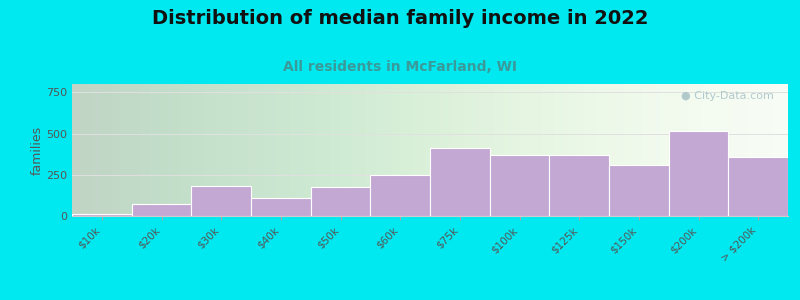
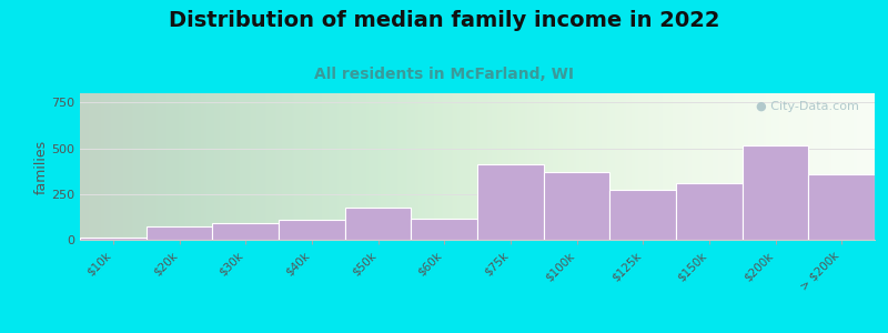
$30k: 180 -> 90
$60k: 250 -> 120
$125k: 370 -> 270
